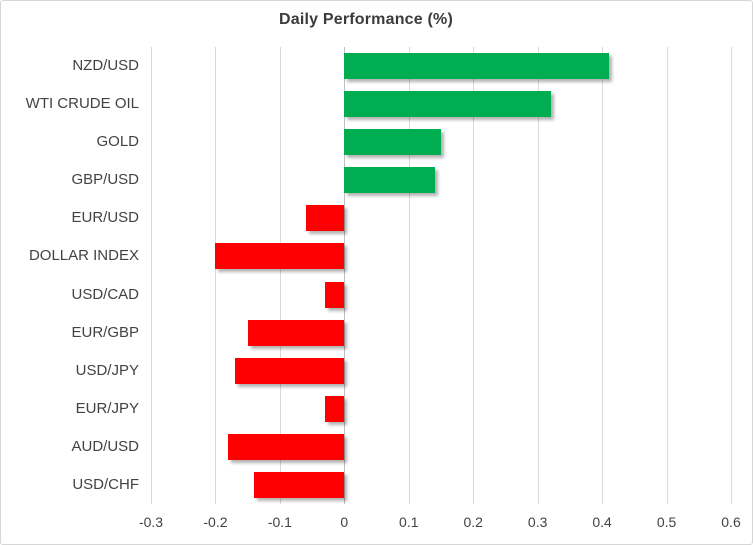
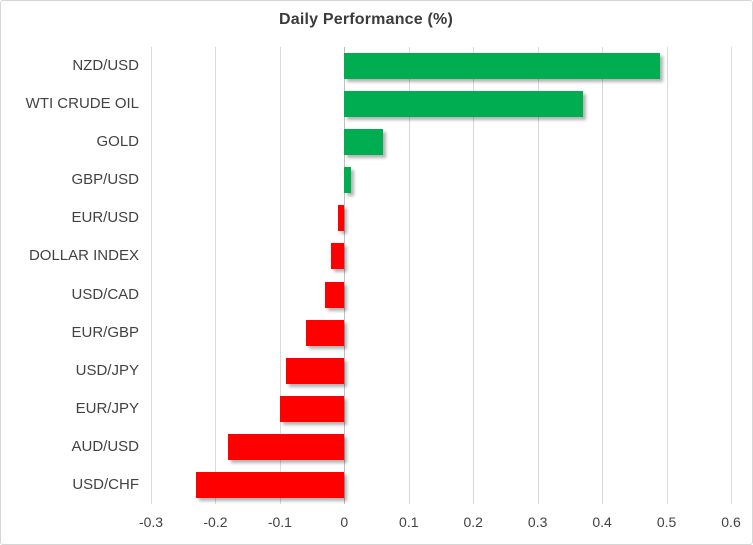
NZD/USD: 0.41 -> 0.49
WTI CRUDE OIL: 0.32 -> 0.37
GOLD: 0.15 -> 0.06
GBP/USD: 0.14 -> 0.01
EUR/USD: -0.06 -> -0.01
DOLLAR INDEX: -0.20 -> -0.02
EUR/GBP: -0.15 -> -0.06
USD/JPY: -0.17 -> -0.09
EUR/JPY: -0.03 -> -0.10
USD/CHF: -0.14 -> -0.23
